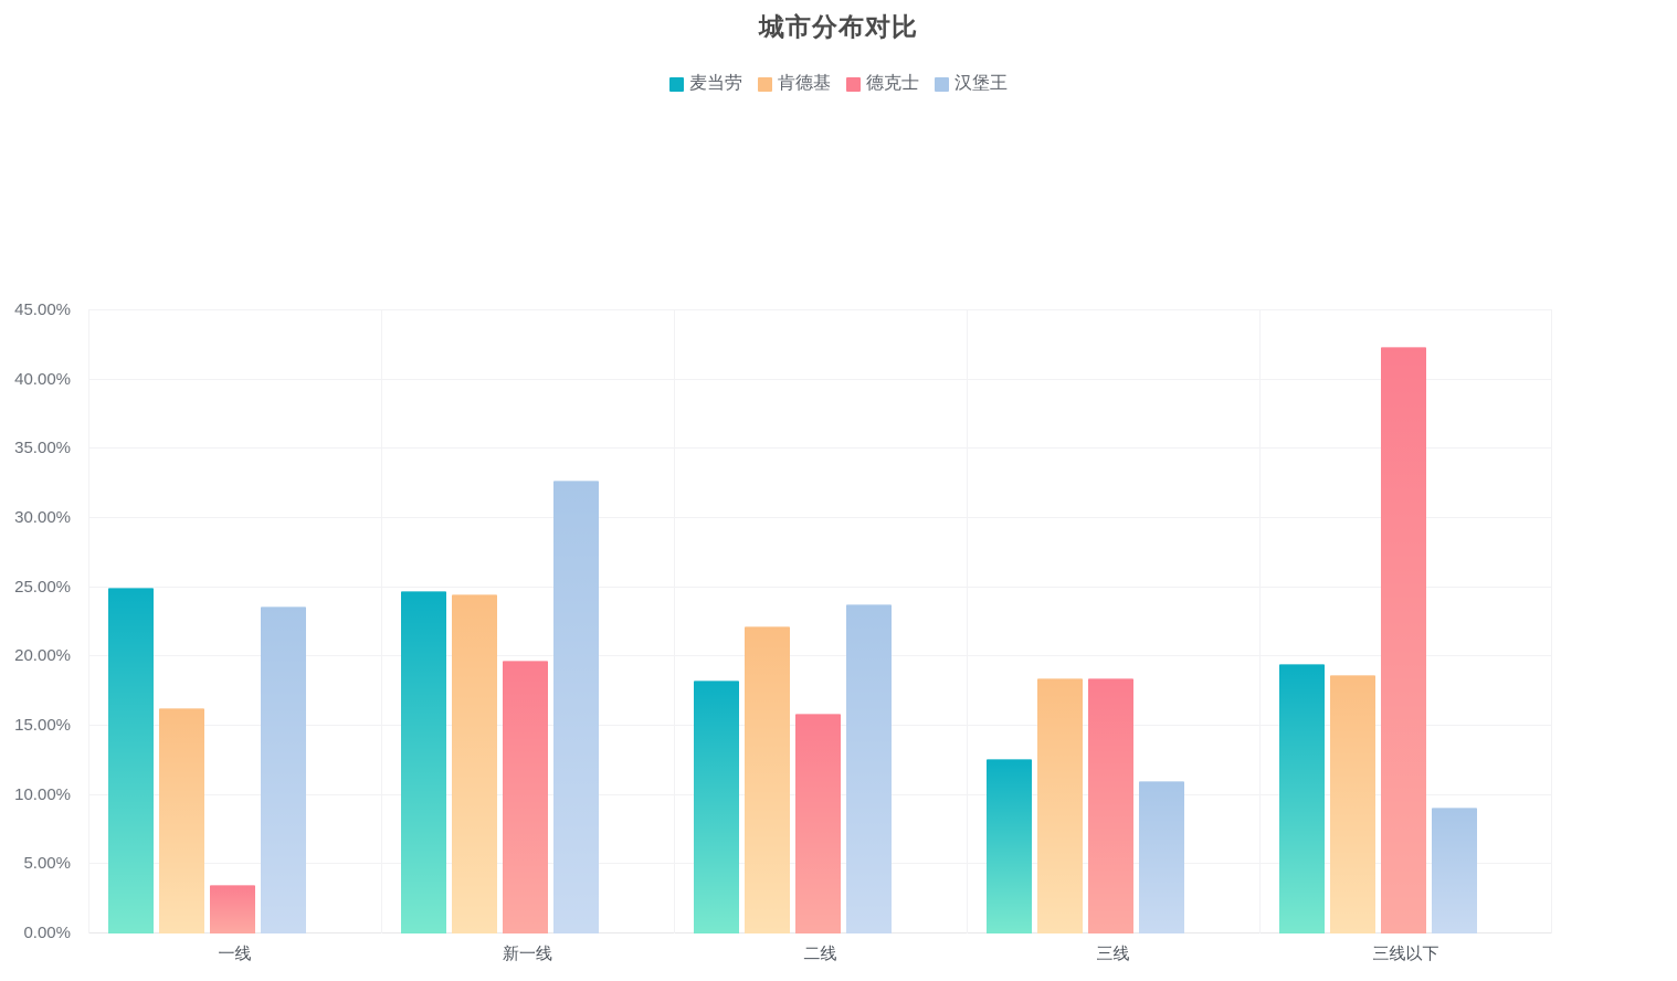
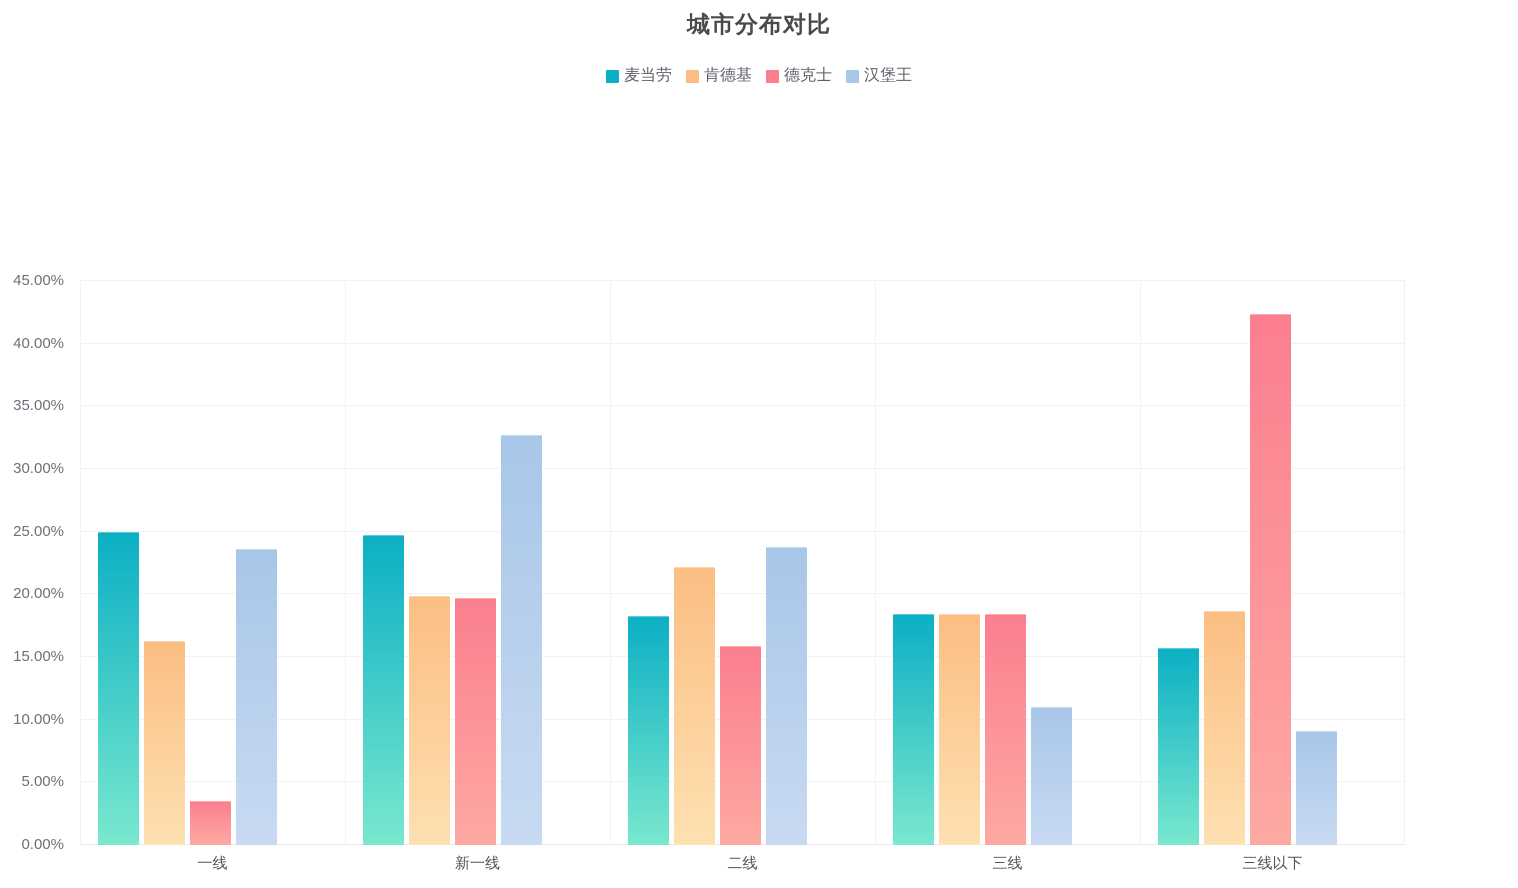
肯德基/新一线: 24.5% -> 19.9%
麦当劳/三线: 12.6% -> 18.4%
麦当劳/三线以下: 19.5% -> 15.7%
